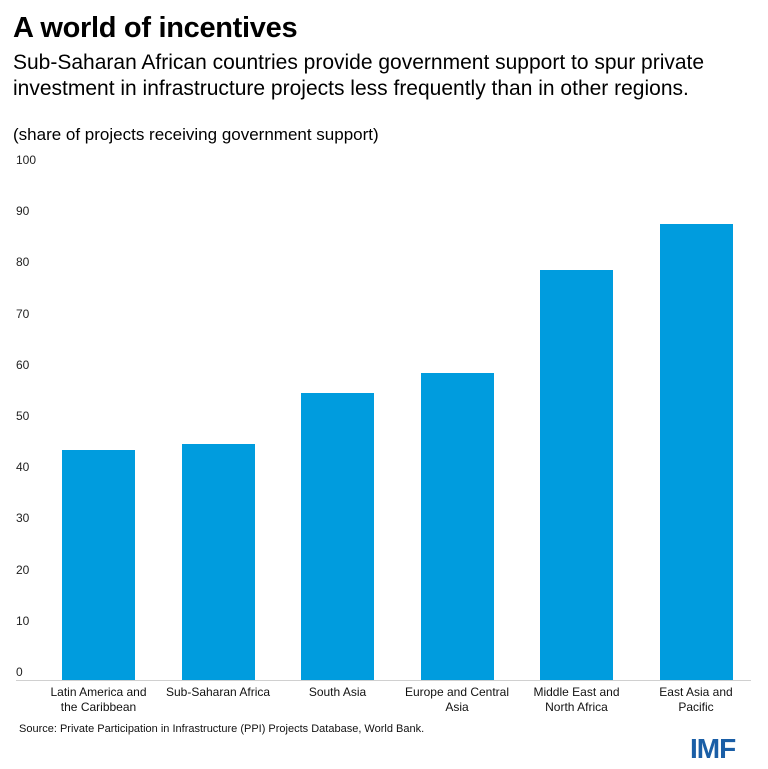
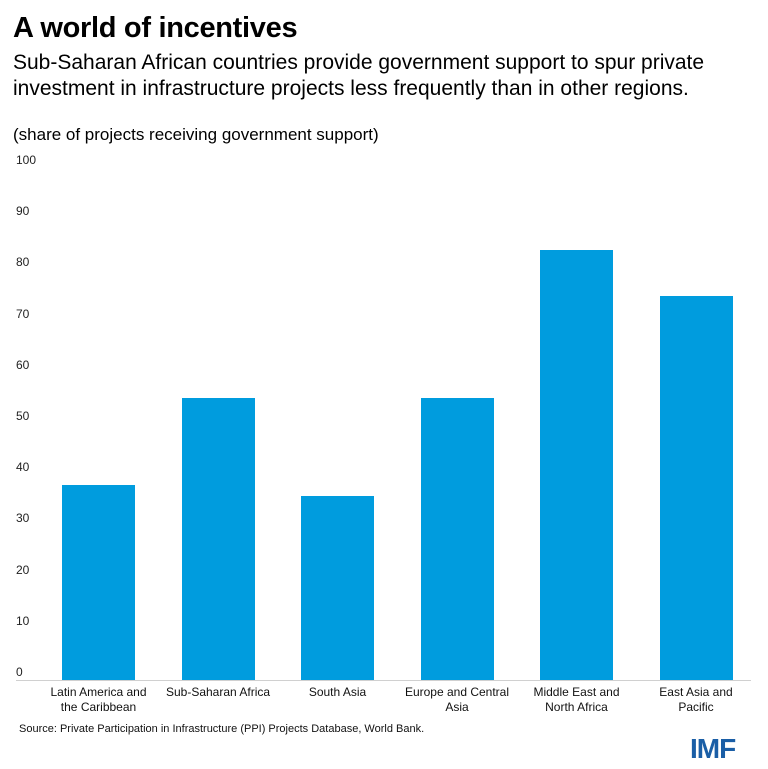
Latin America and the Caribbean: 45 -> 38
Sub-Saharan Africa: 46 -> 55
South Asia: 56 -> 36
Europe and Central Asia: 60 -> 55
Middle East and North Africa: 80 -> 84
East Asia and Pacific: 89 -> 75
